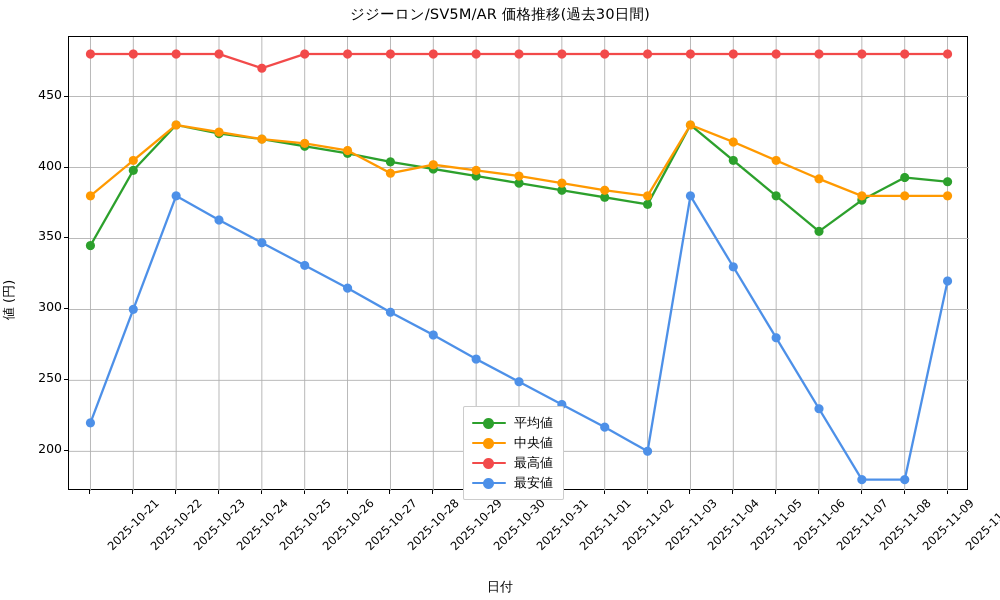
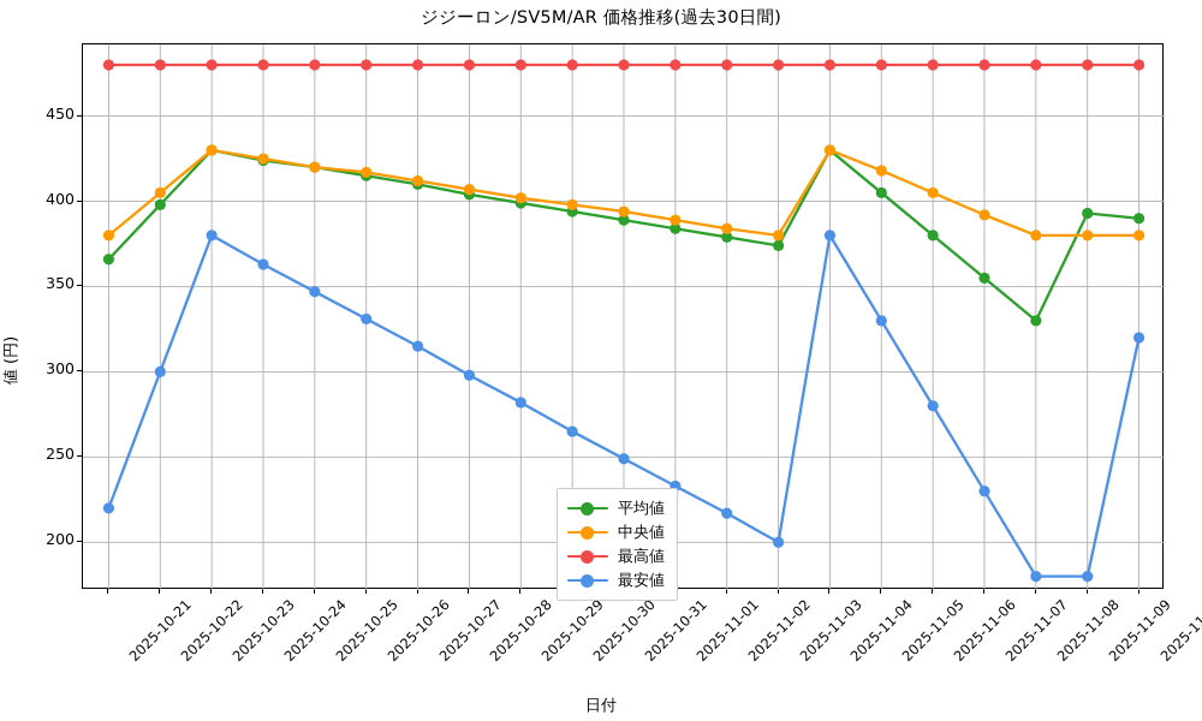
平均値/2025-10-21: 345 -> 366
最高値/2025-10-25: 470 -> 480
中央値/2025-10-28: 396 -> 407
平均値/2025-11-08: 377 -> 330
